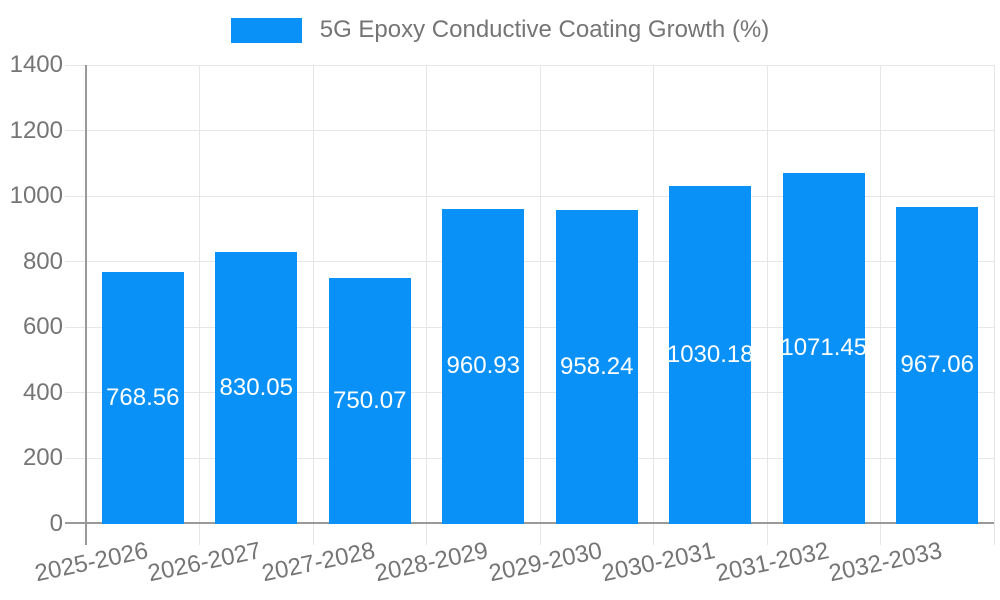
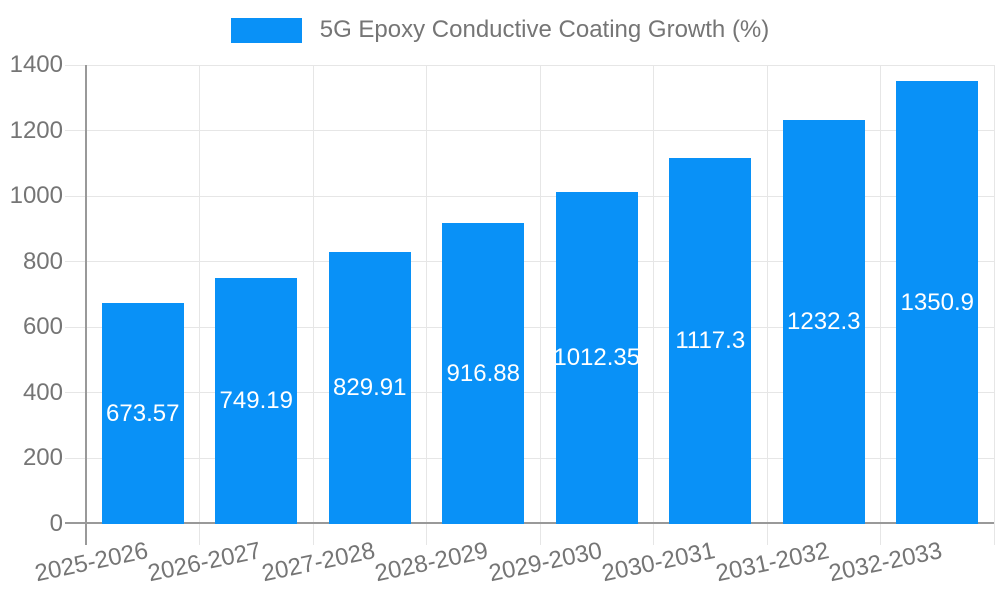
2025-2026: 768.56 -> 673.57
2026-2027: 830.05 -> 749.19
2027-2028: 750.07 -> 829.91
2028-2029: 960.93 -> 916.88
2029-2030: 958.24 -> 1012.35
2030-2031: 1030.18 -> 1117.3
2031-2032: 1071.45 -> 1232.3
2032-2033: 967.06 -> 1350.9
